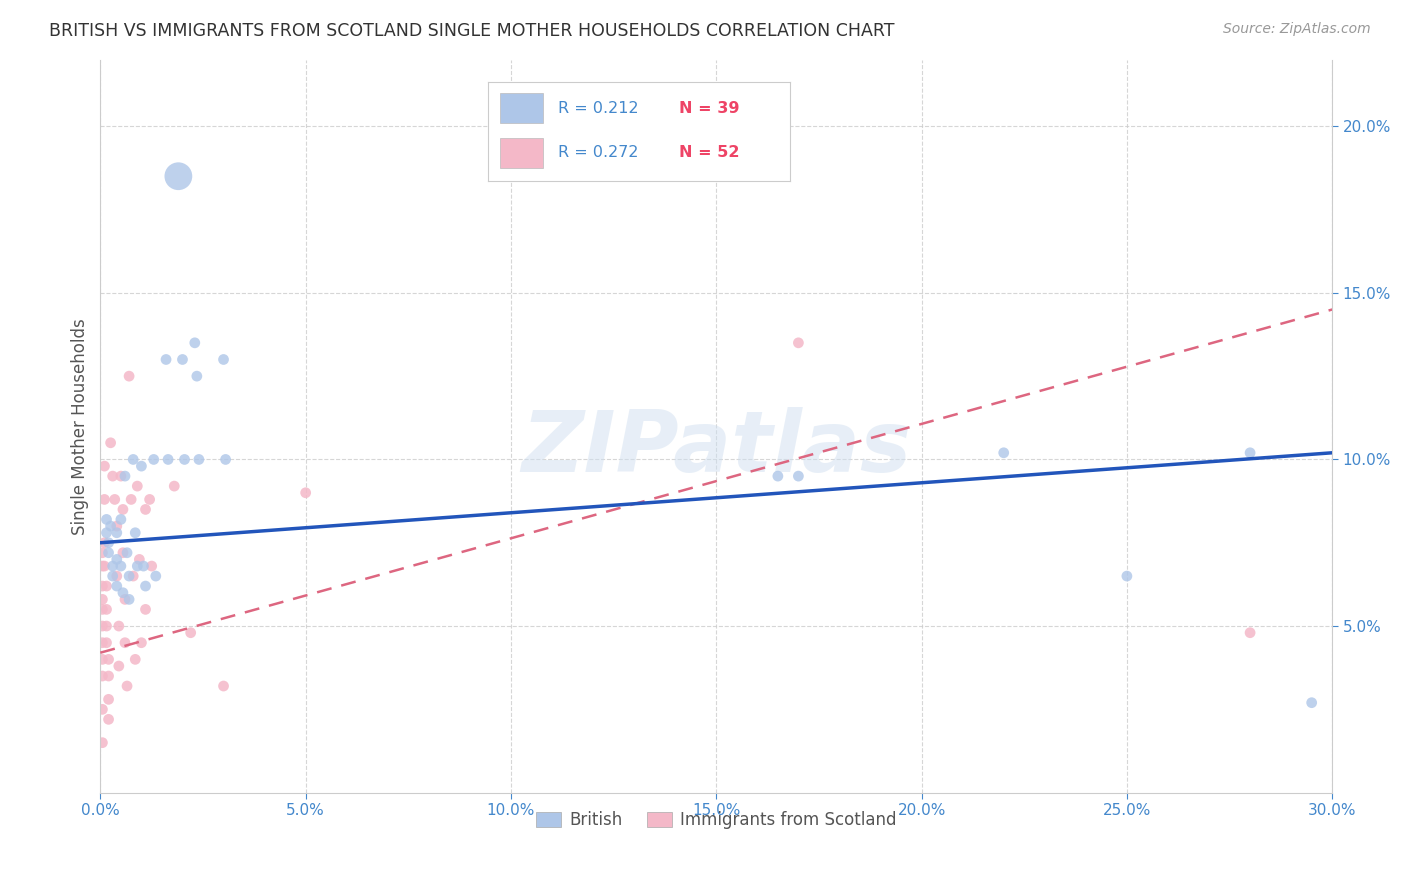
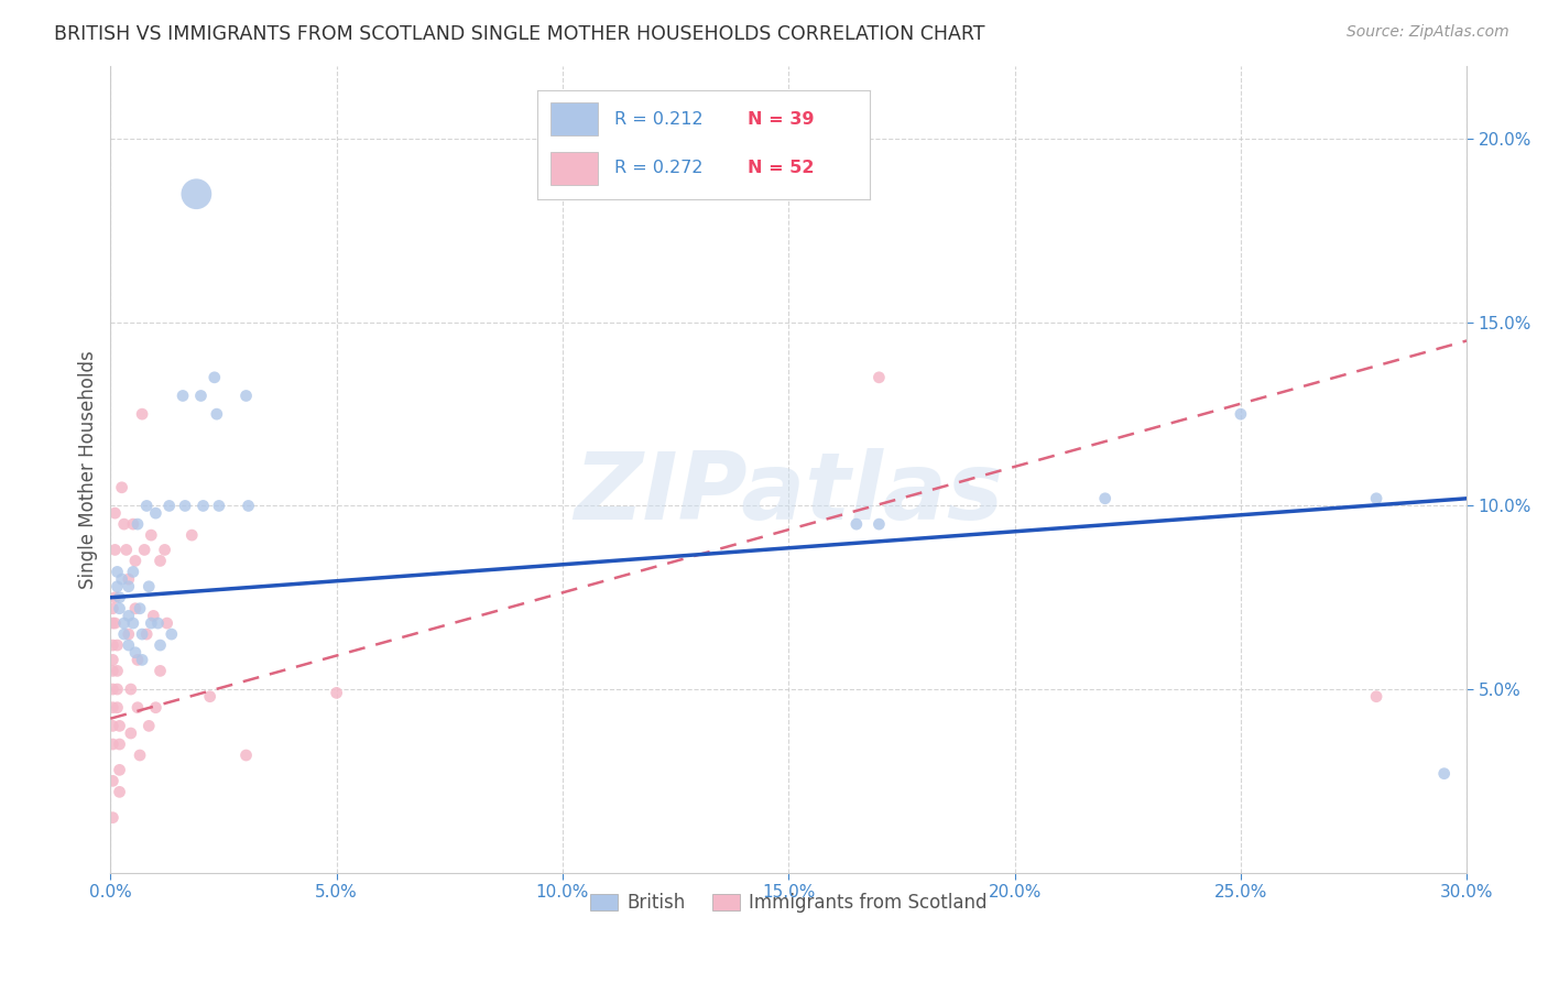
Immigrants from Scotland/5.0%: 9.0% -> 4.9%
British/25.0%: 6.5% -> 12.5%
